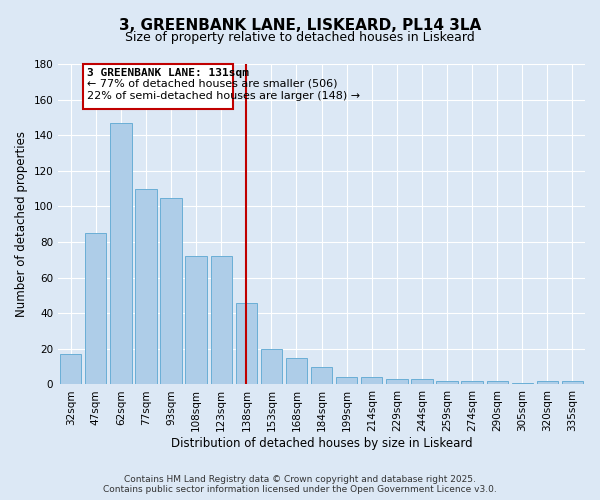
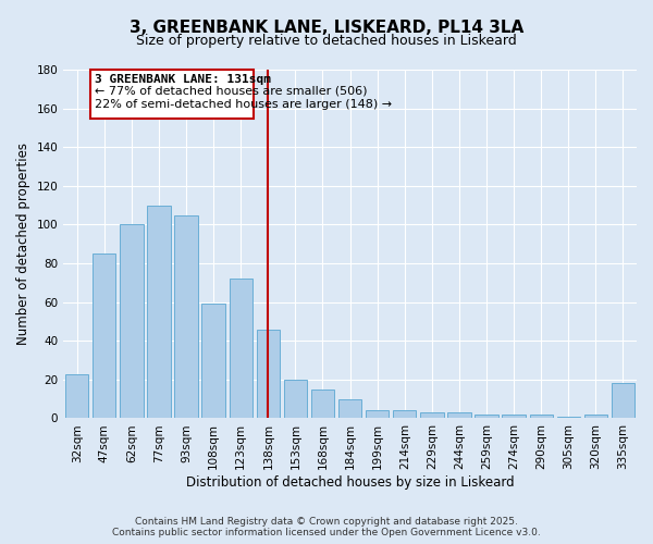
32sqm: 17 -> 23
62sqm: 147 -> 100
108sqm: 72 -> 59
335sqm: 2 -> 18
